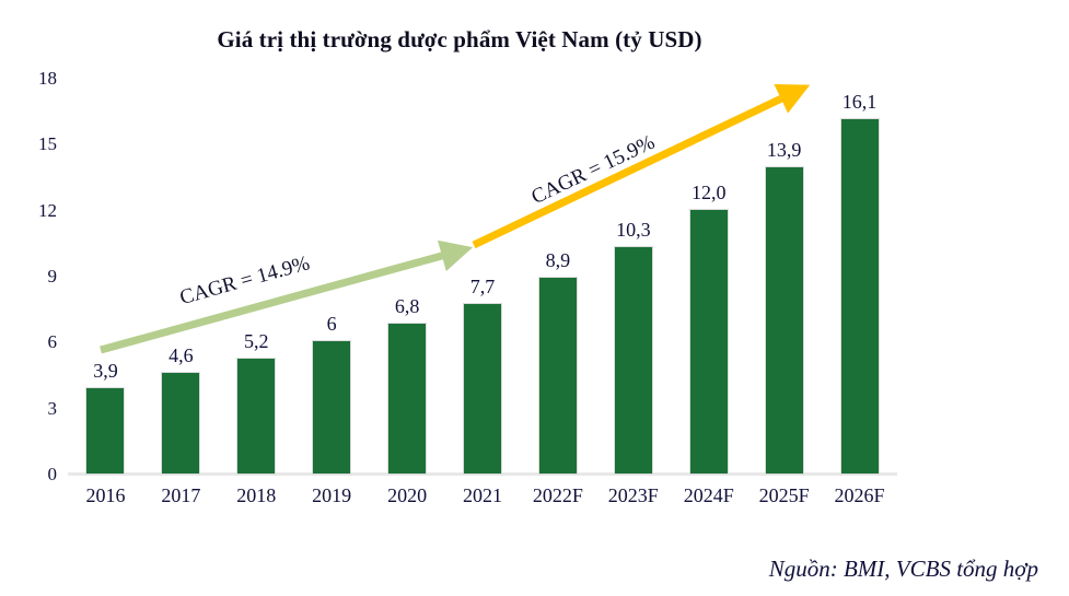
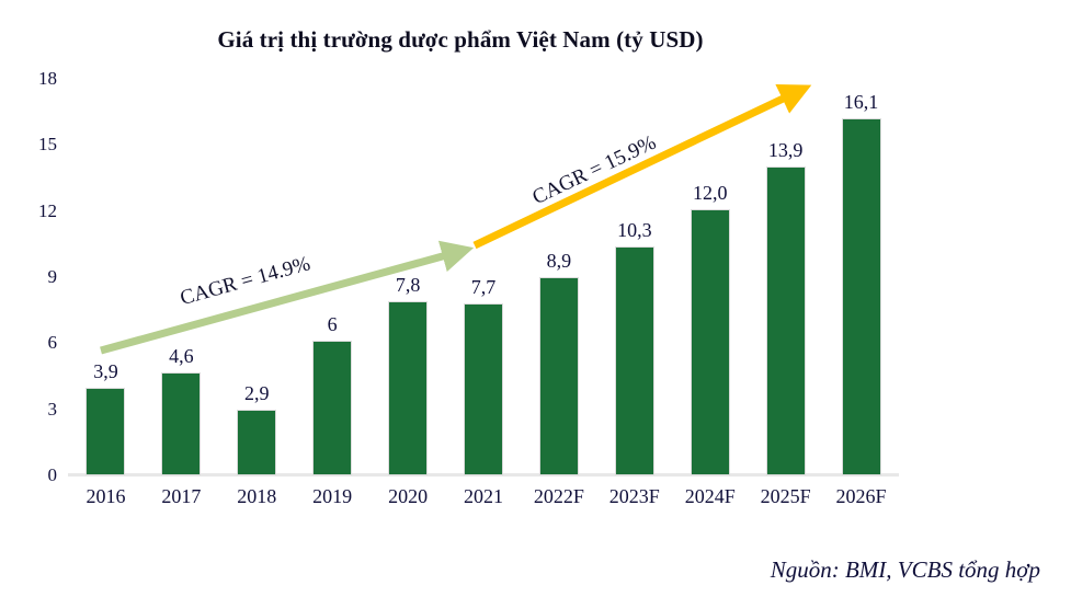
2018: 5,2 -> 2,9
2020: 6,8 -> 7,8
